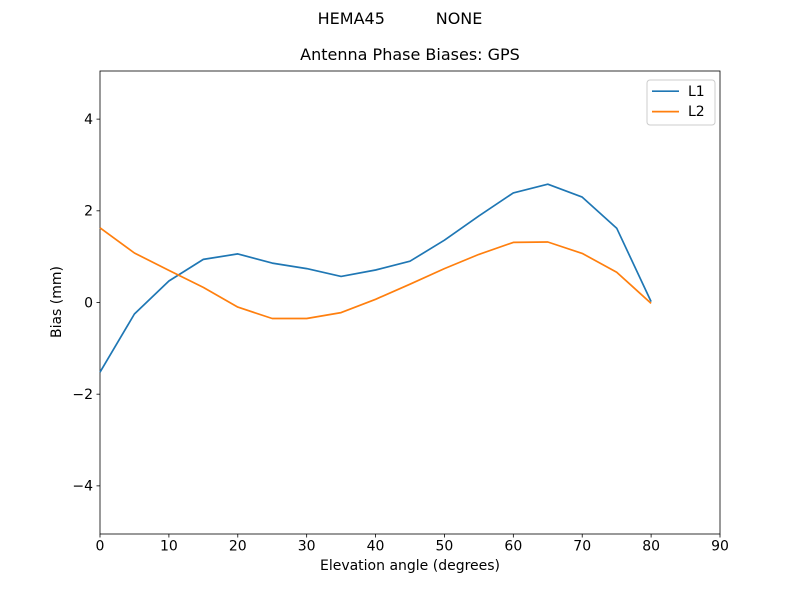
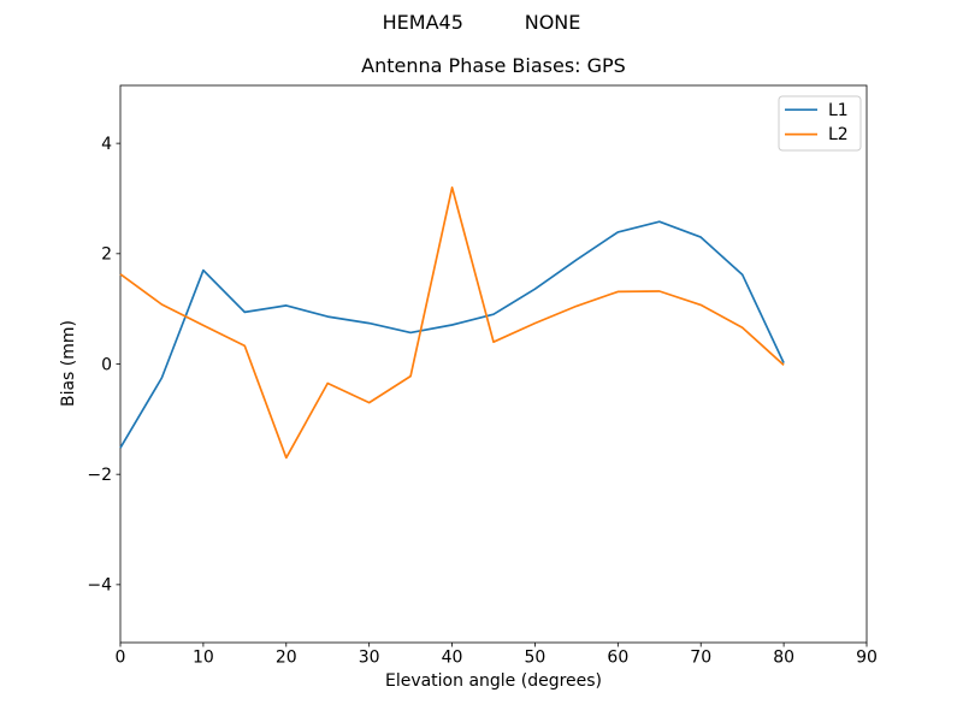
L1/10: 0.5 -> 1.7
L2/20: -0.1 -> -1.7
L2/30: -0.3 -> -0.7
L2/40: 0.1 -> 3.2
